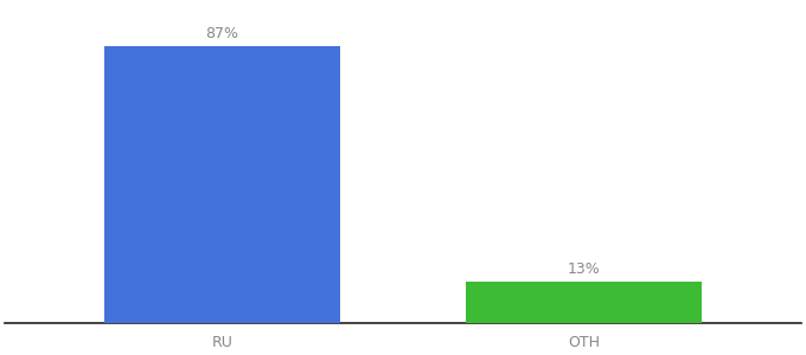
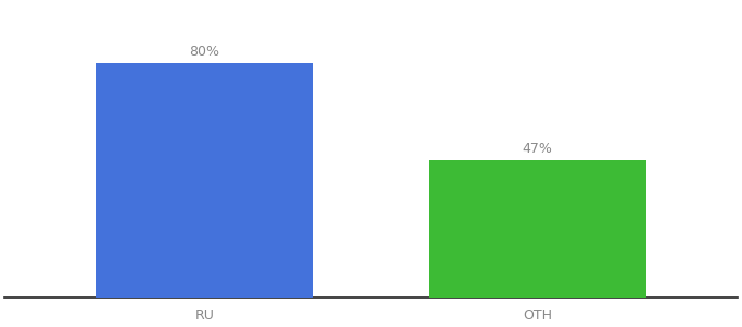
RU: 87% -> 80%
OTH: 13% -> 47%
